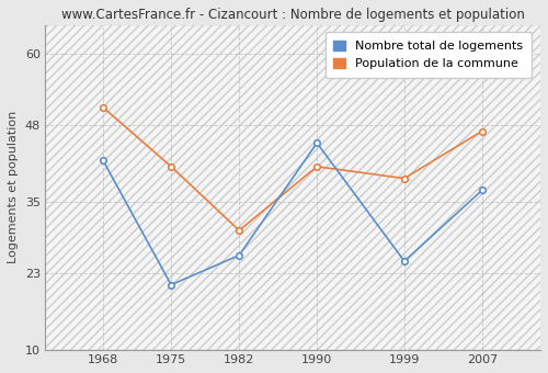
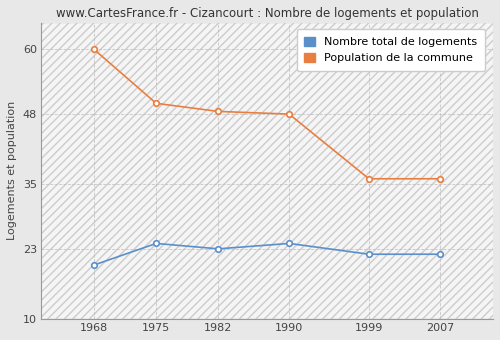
Nombre total de logements/1968: 42 -> 20
Population de la commune/1968: 51.0 -> 60.0
Nombre total de logements/1975: 21 -> 24
Population de la commune/1975: 41.0 -> 50.0
Nombre total de logements/1982: 26 -> 23
Population de la commune/1982: 30.2 -> 48.5
Nombre total de logements/1990: 45 -> 24
Population de la commune/1990: 41.0 -> 48.0
Nombre total de logements/1999: 25 -> 22
Population de la commune/1999: 39.0 -> 36.0
Nombre total de logements/2007: 37 -> 22
Population de la commune/2007: 47.0 -> 36.0
